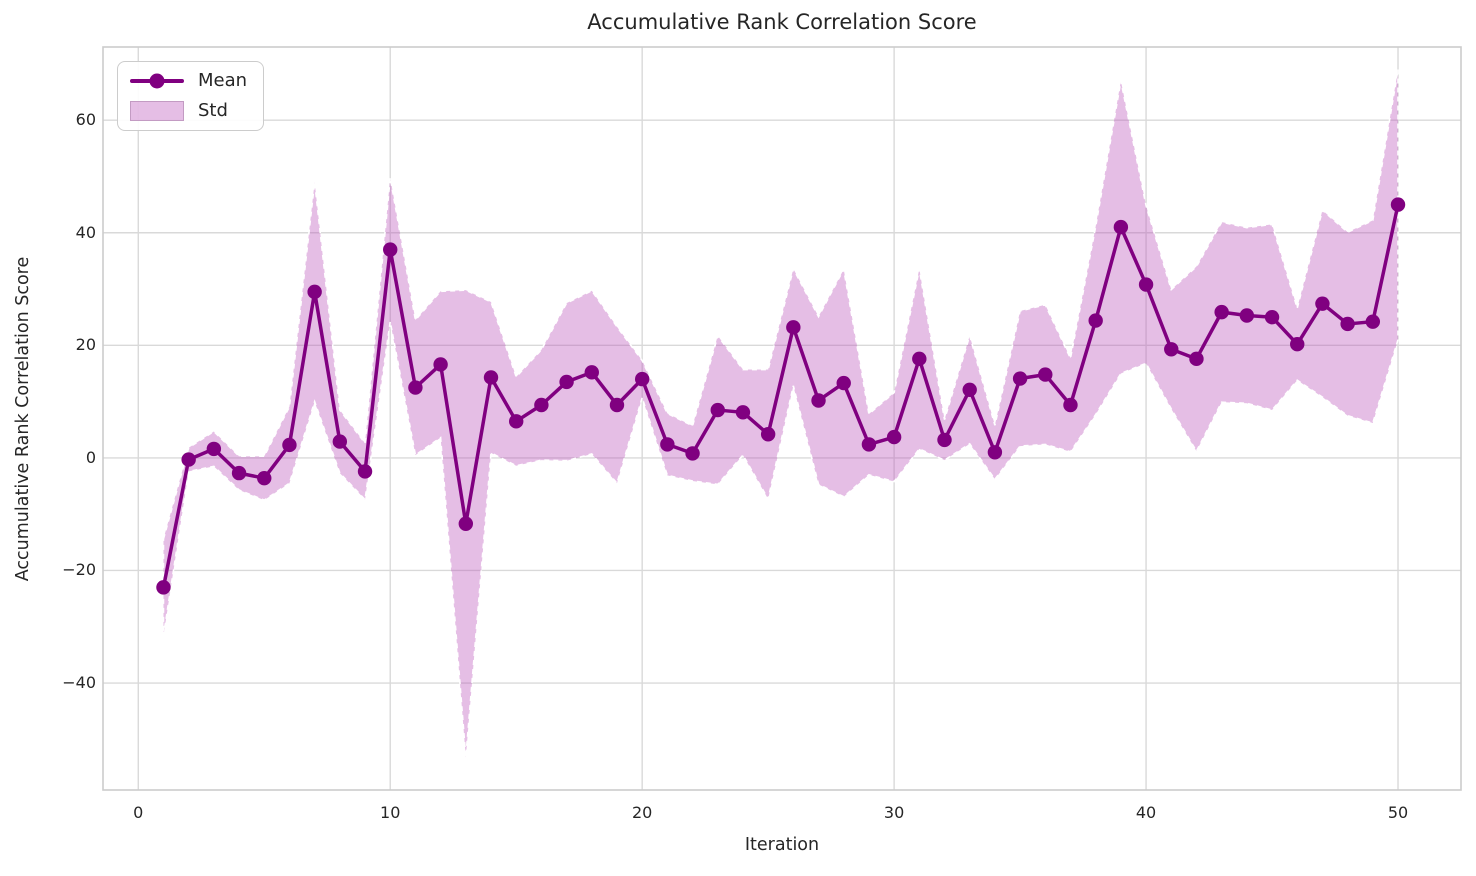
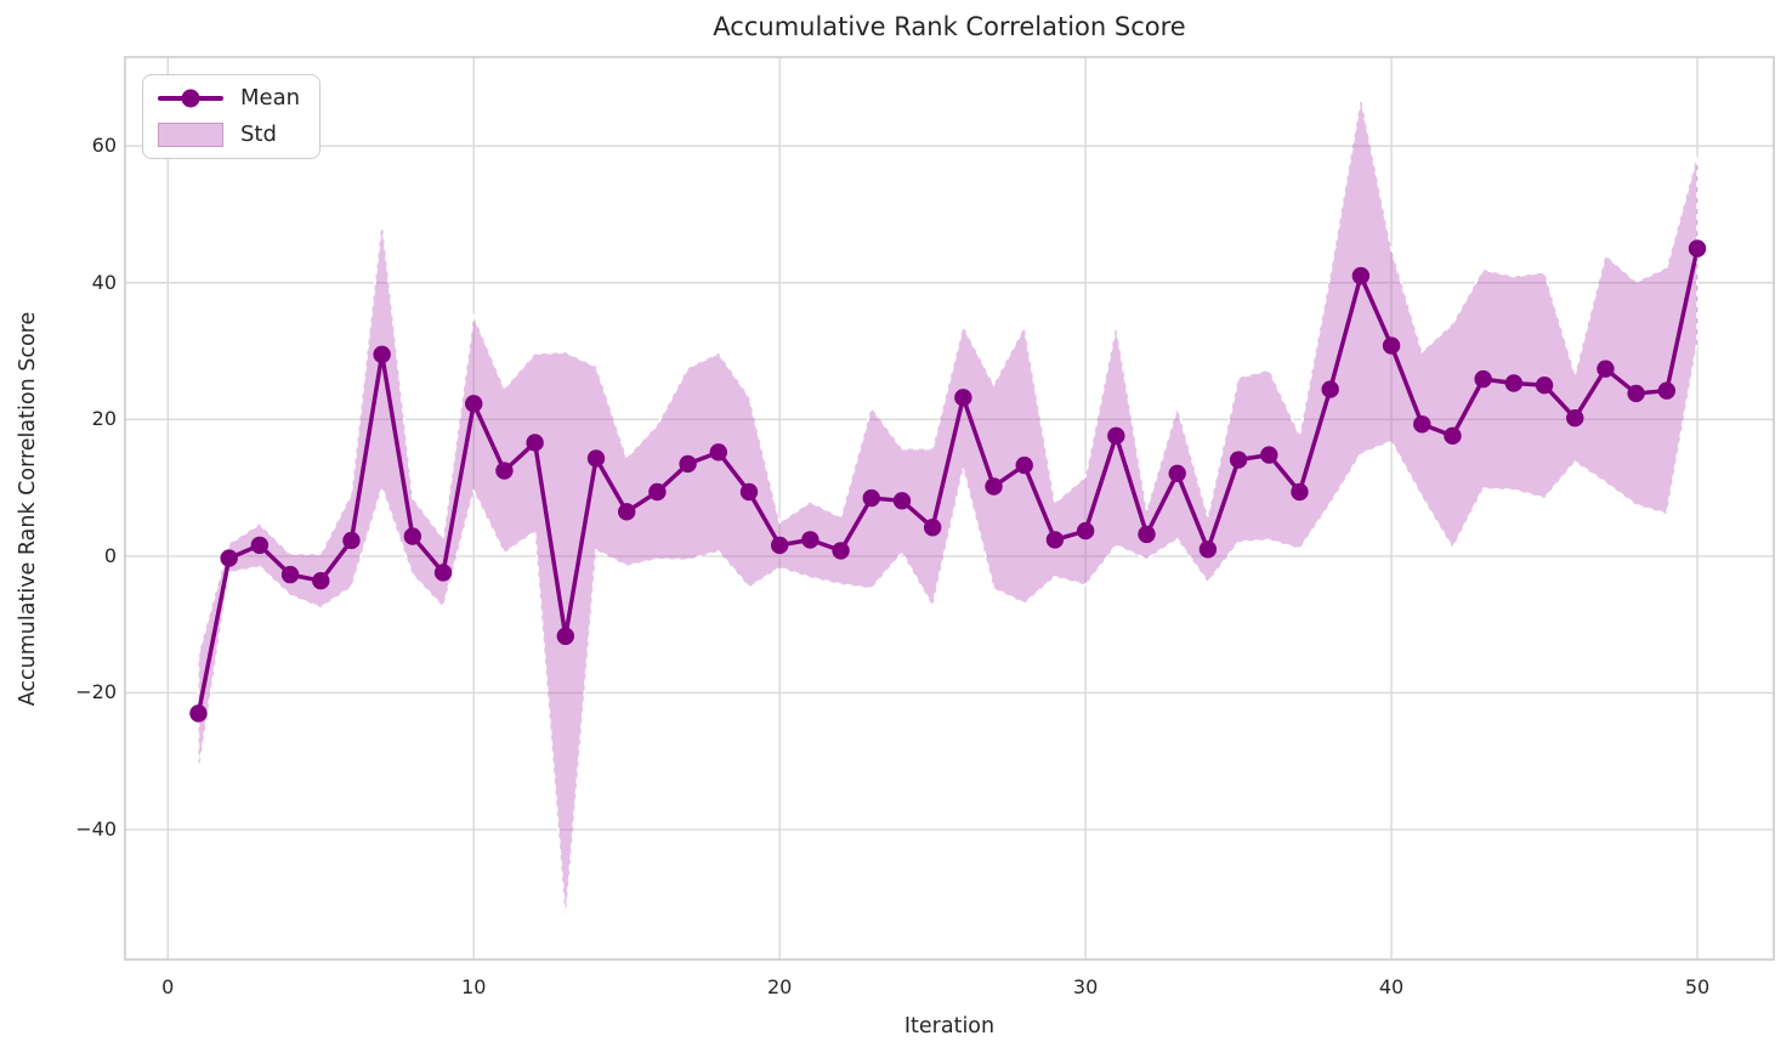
Mean/10: 37 -> 22
Mean/20: 14 -> 2
Std/50: 24 -> 14
